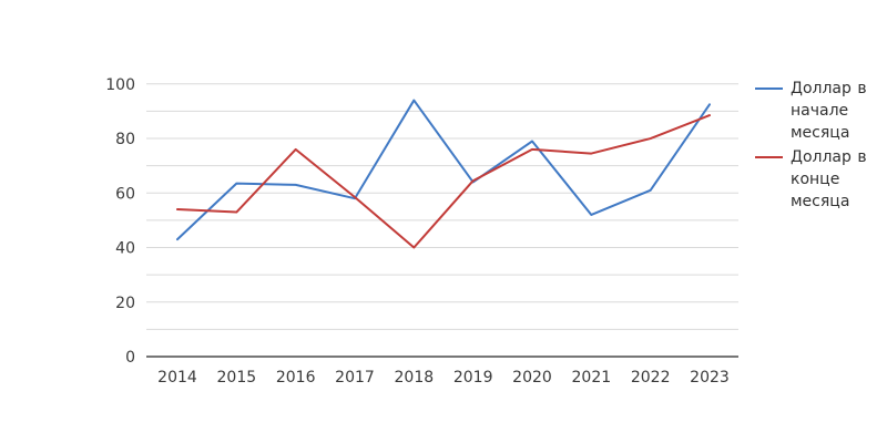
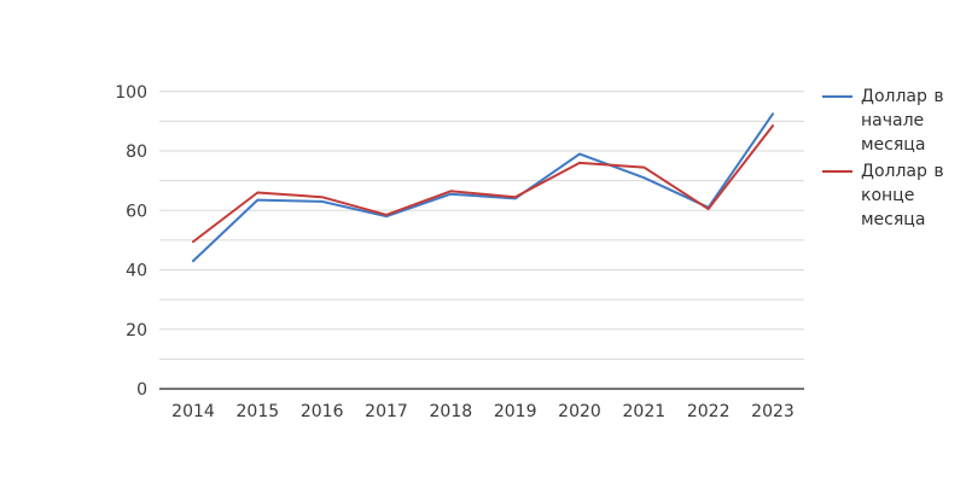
Доллар в конце месяца/2014: 54 -> 50
Доллар в конце месяца/2015: 53 -> 66
Доллар в конце месяца/2016: 76 -> 64
Доллар в начале месяца/2018: 94 -> 66
Доллар в конце месяца/2018: 40 -> 66
Доллар в начале месяца/2021: 52 -> 71
Доллар в конце месяца/2022: 80 -> 60
